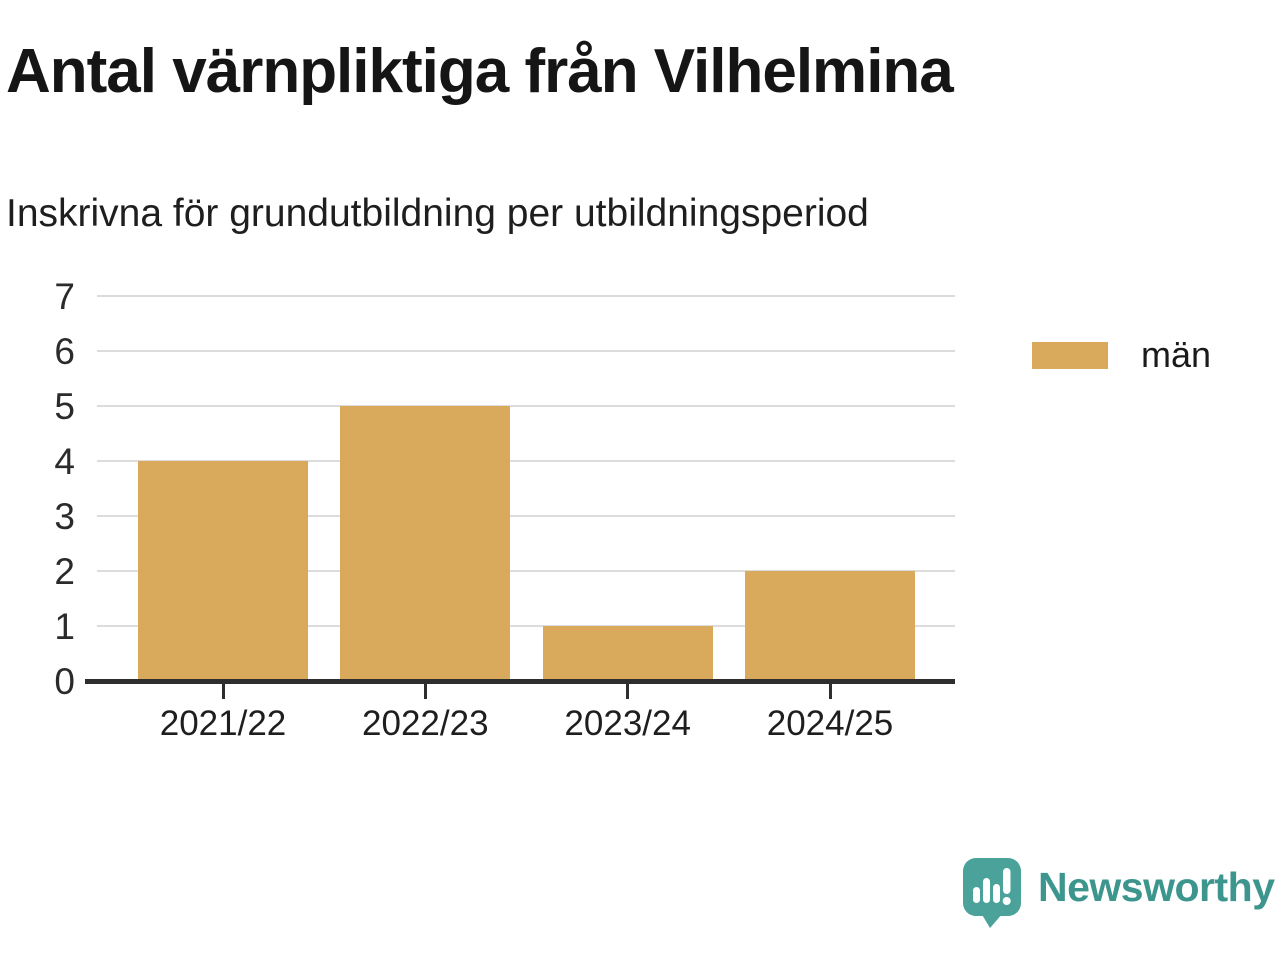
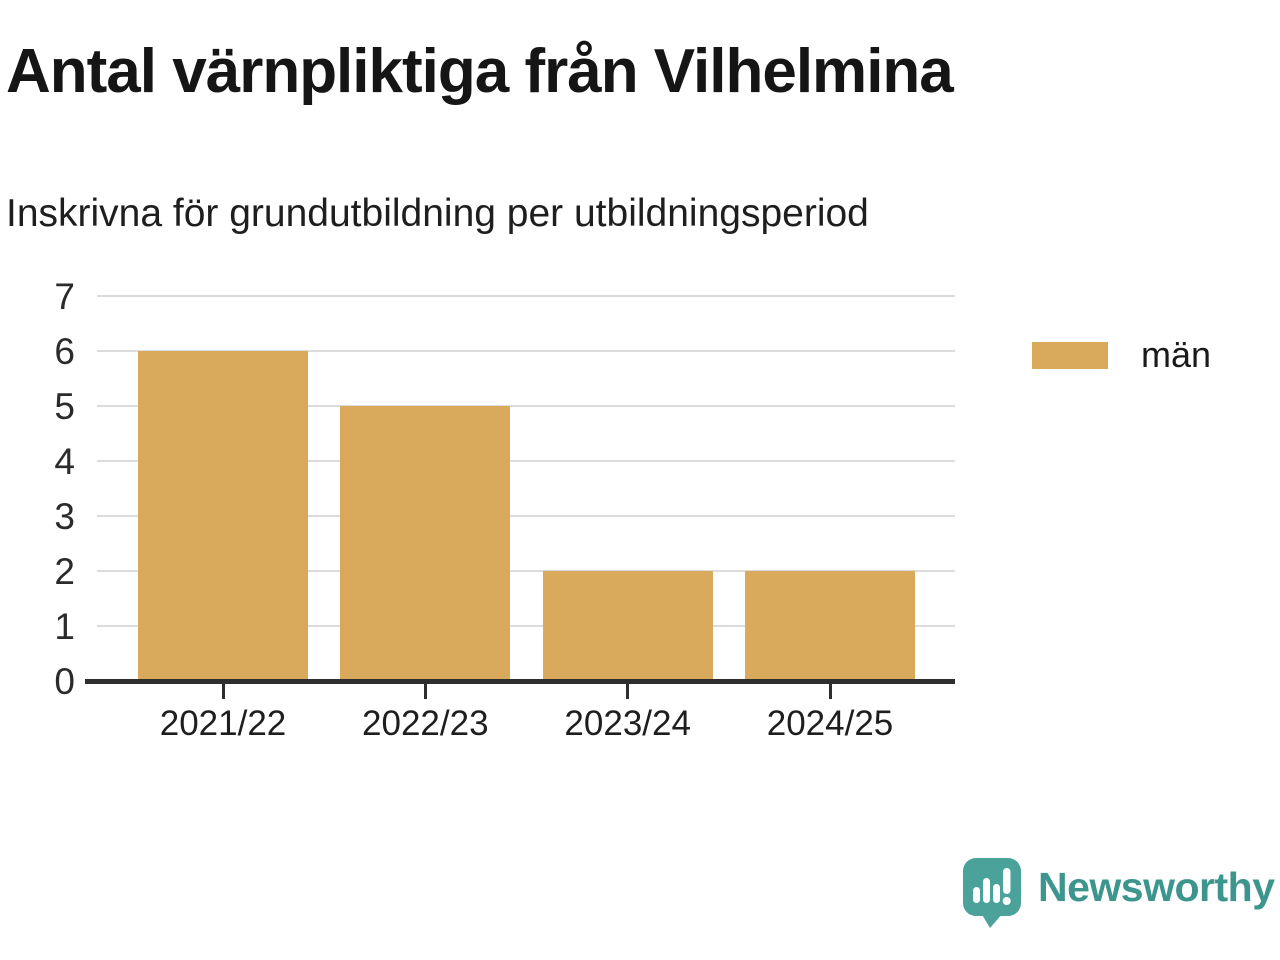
2021/22: 4 -> 6
2023/24: 1 -> 2
